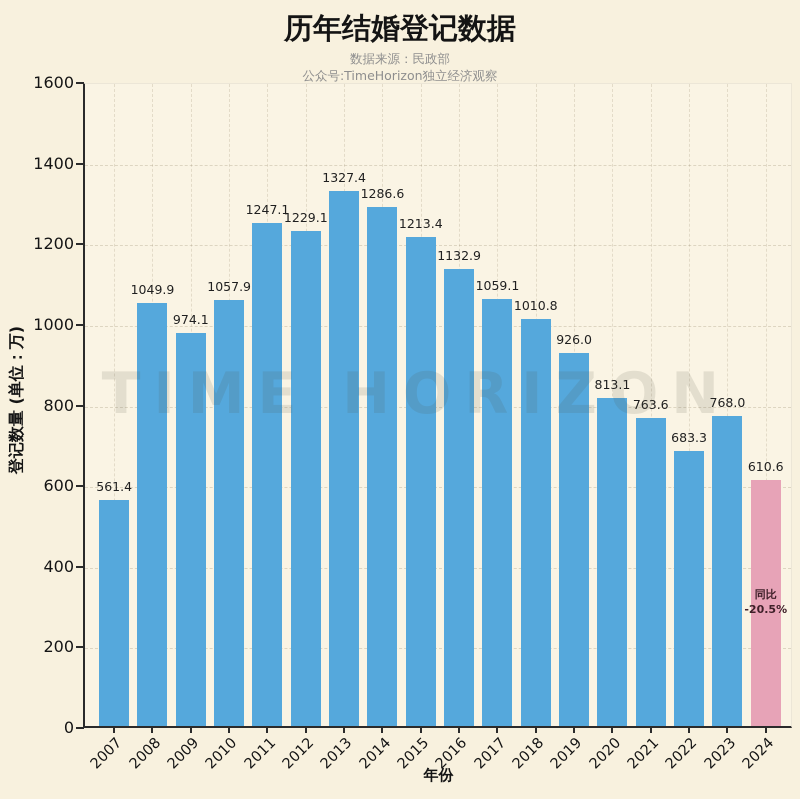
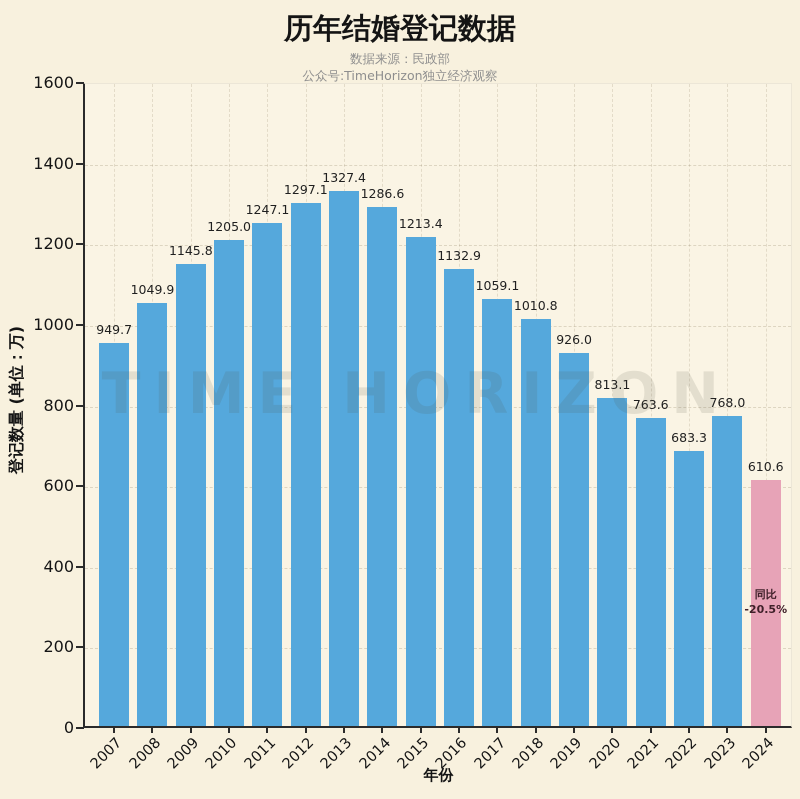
2007: 561.4 -> 949.7
2009: 974.1 -> 1145.8
2010: 1057.9 -> 1205.0
2012: 1229.1 -> 1297.1
